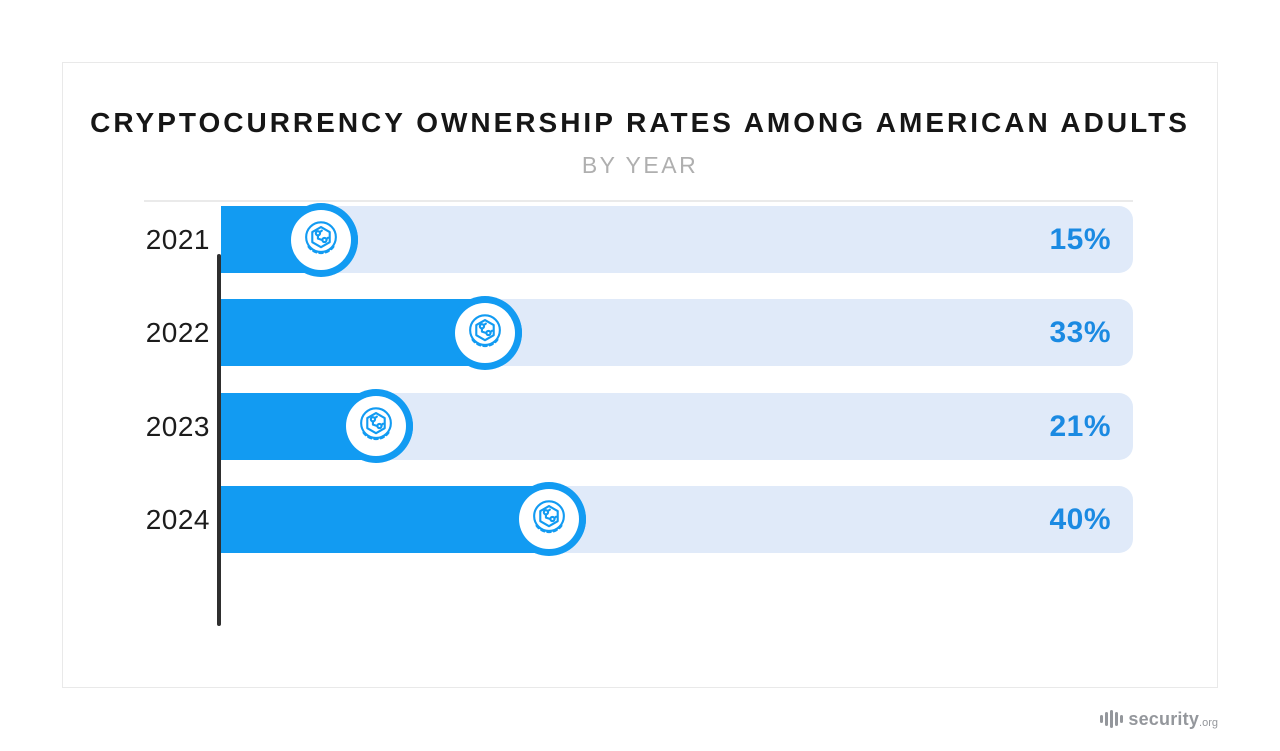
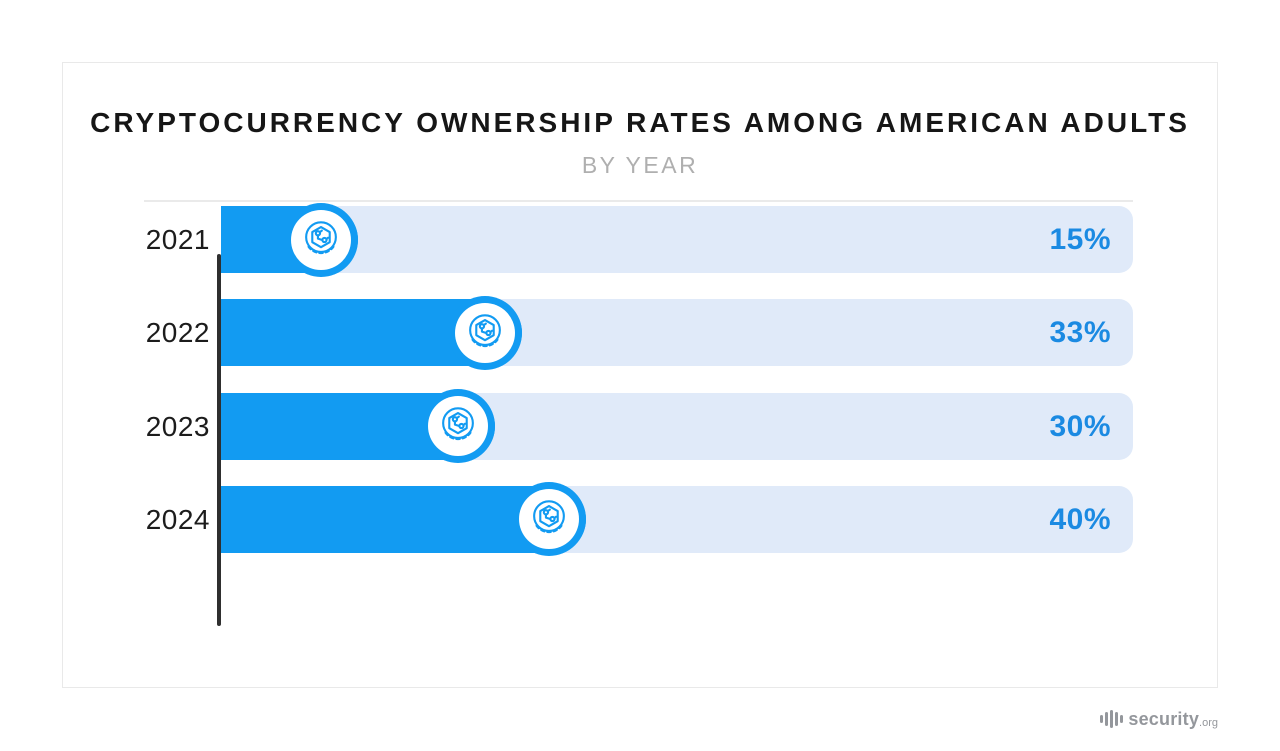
2023: 21% -> 30%
